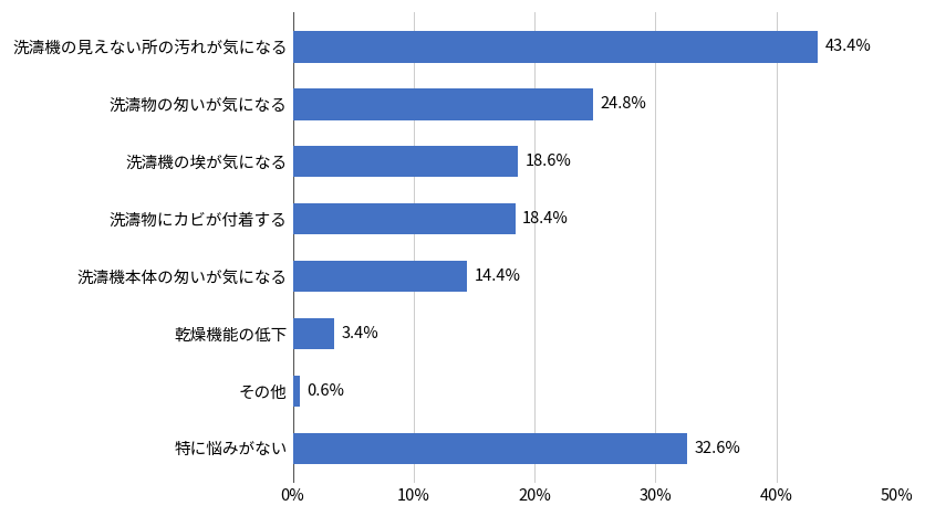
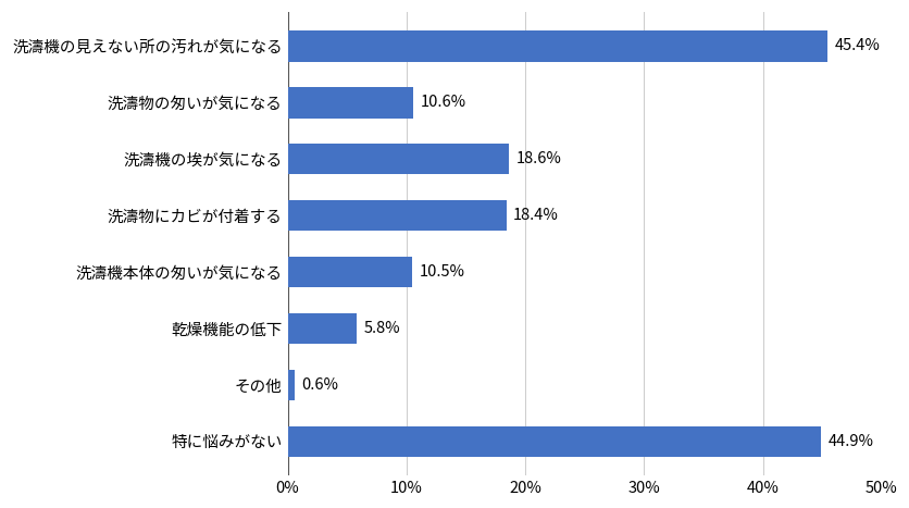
洗濤機の見えない所の汚れが気になる: 43.4% -> 45.4%
洗濤物の匆いが気になる: 24.8% -> 10.6%
洗濤機本体の匆いが気になる: 14.4% -> 10.5%
乾燥機能の低下: 3.4% -> 5.8%
特に悩みがない: 32.6% -> 44.9%
